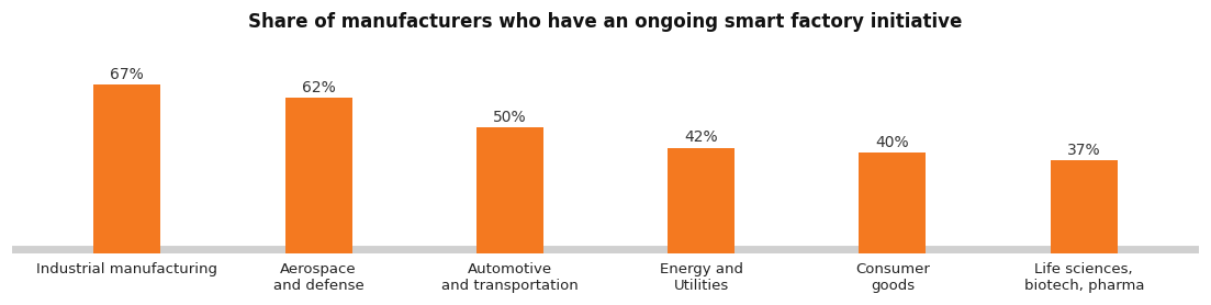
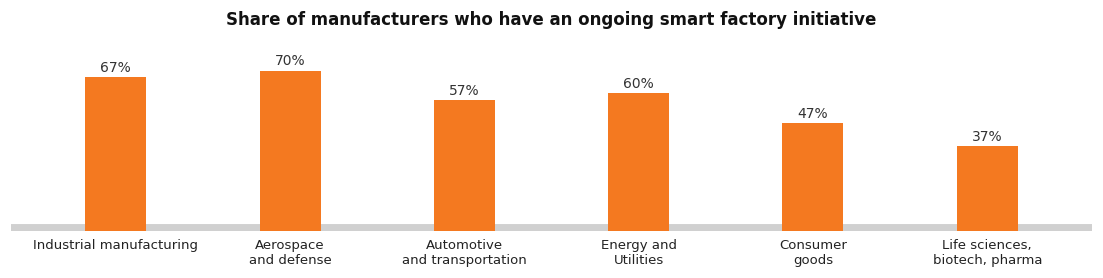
Aerospace and defense: 62% -> 70%
Automotive and transportation: 50% -> 57%
Energy and Utilities: 42% -> 60%
Consumer goods: 40% -> 47%
